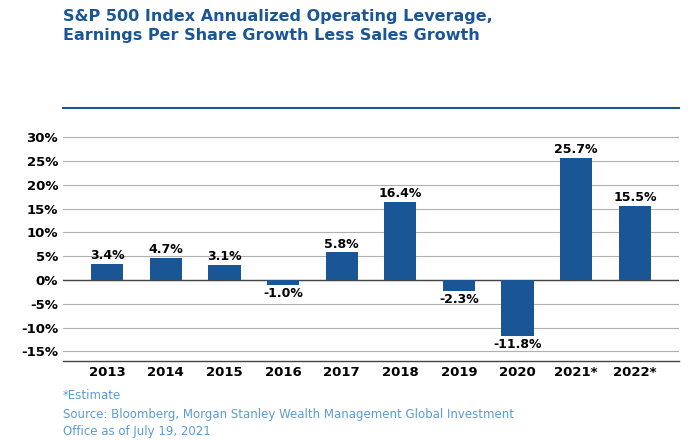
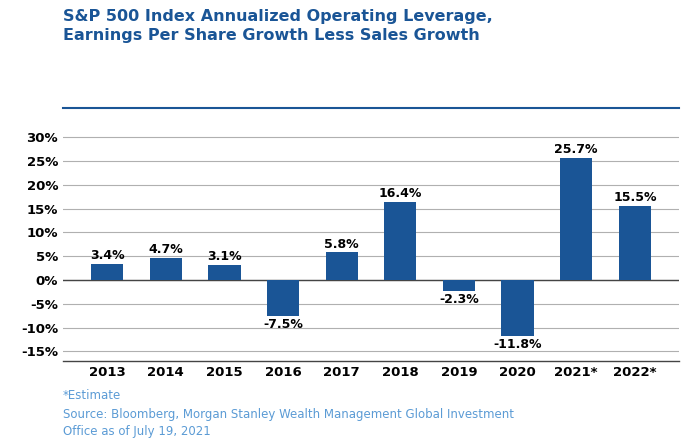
2016: -1.0% -> -7.5%
